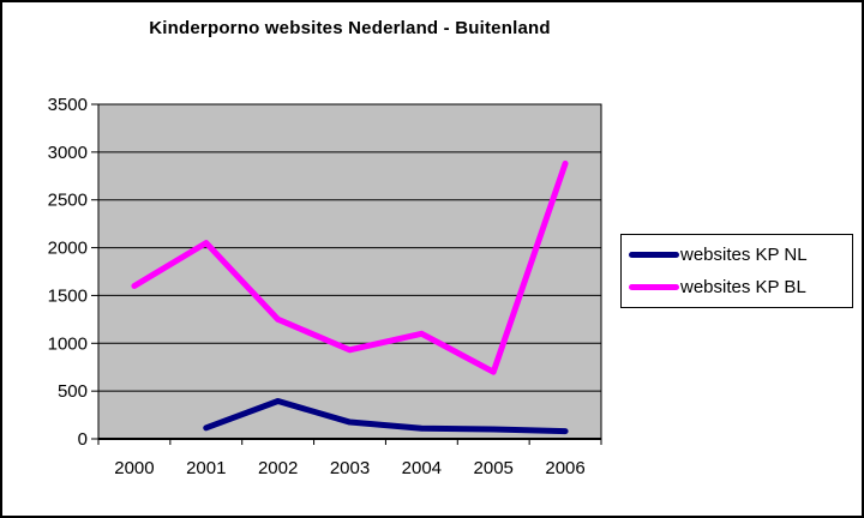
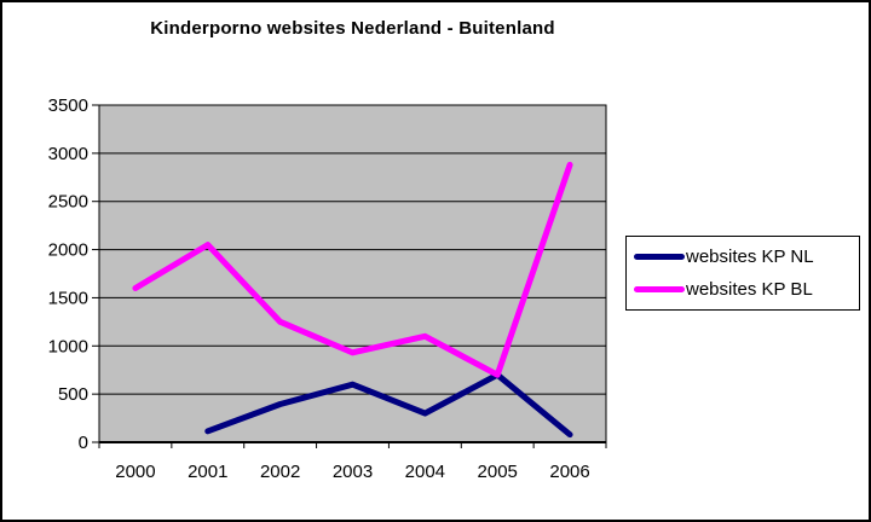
websites KP NL/2003: 200 -> 600
websites KP NL/2004: 100 -> 300
websites KP NL/2005: 100 -> 700
